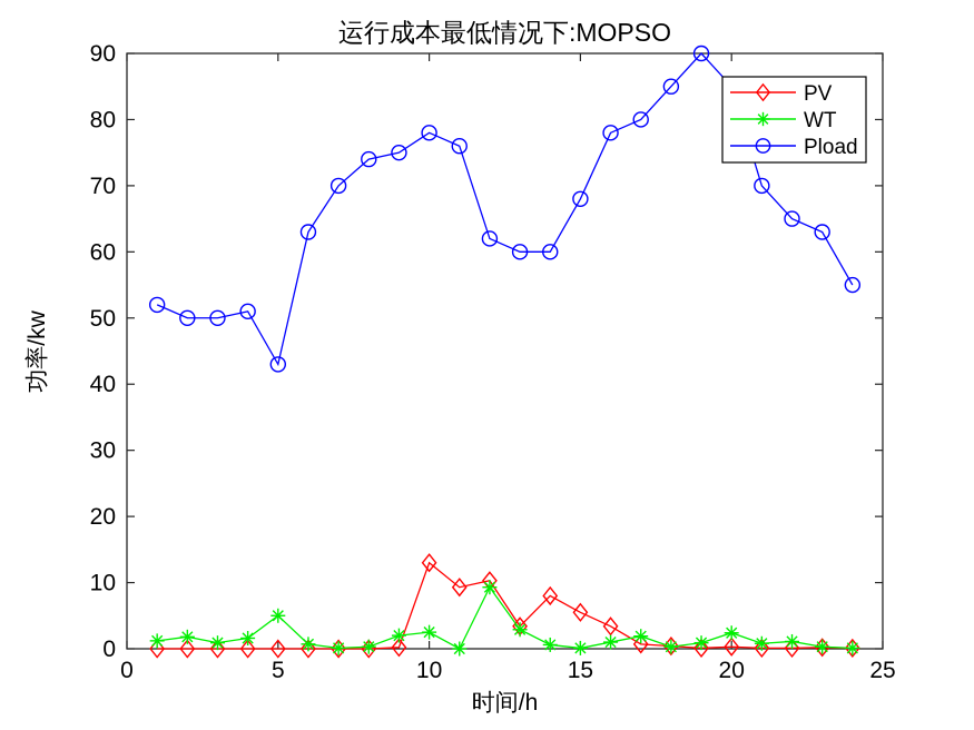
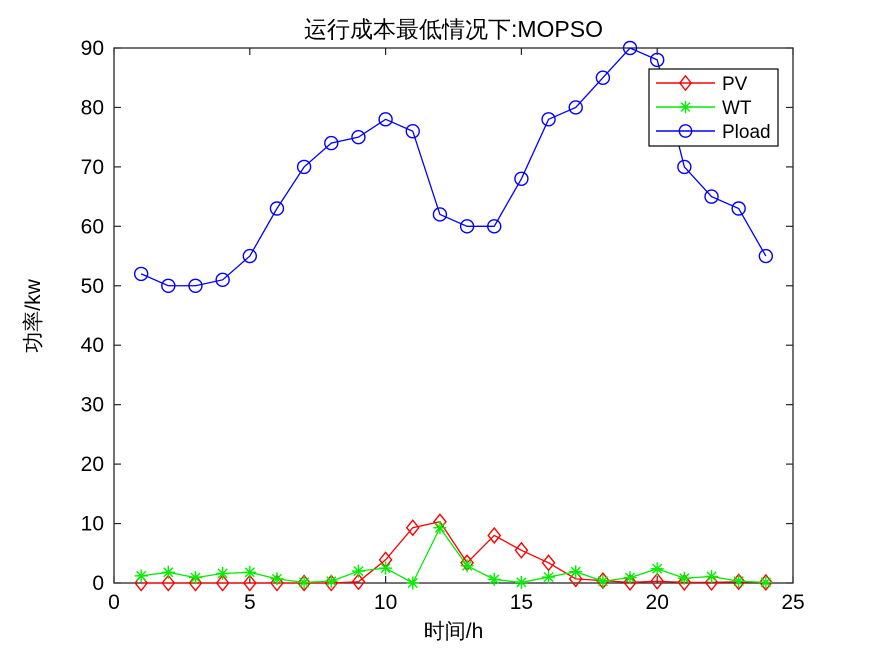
WT/5: 5 -> 2
Pload/5: 43 -> 55
PV/10: 13 -> 4
Pload/20: 85 -> 88
